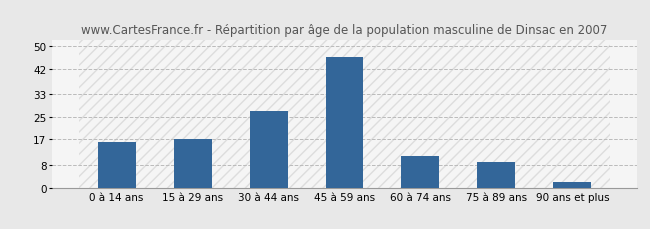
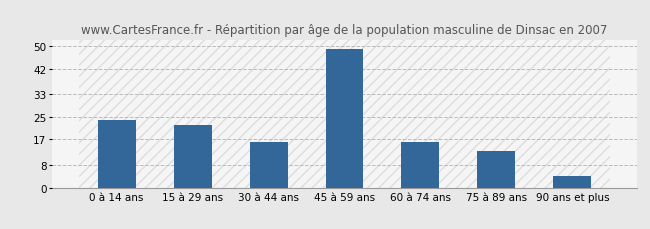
0 à 14 ans: 16 -> 24
15 à 29 ans: 17 -> 22
30 à 44 ans: 27 -> 16
45 à 59 ans: 46 -> 49
60 à 74 ans: 11 -> 16
75 à 89 ans: 9 -> 13
90 ans et plus: 2 -> 4
